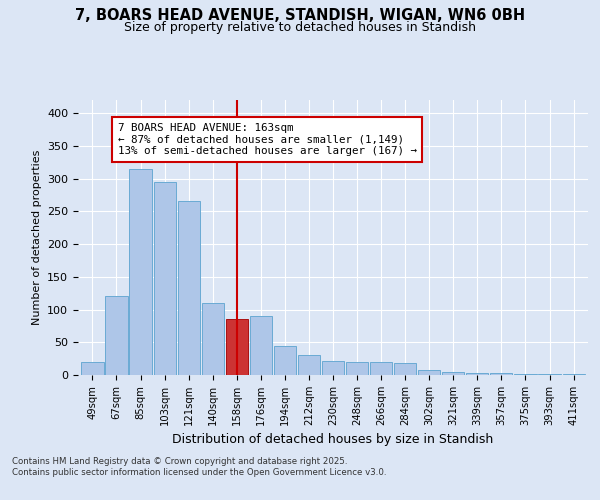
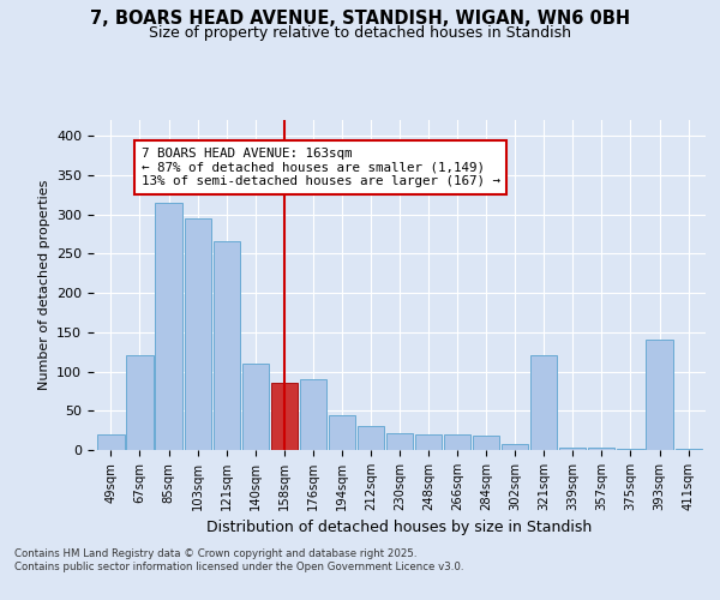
321sqm: 5 -> 120
393sqm: 2 -> 140
